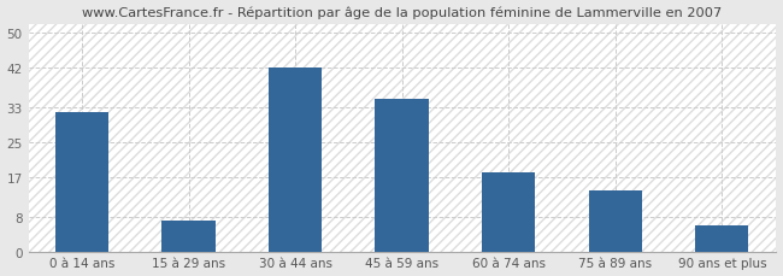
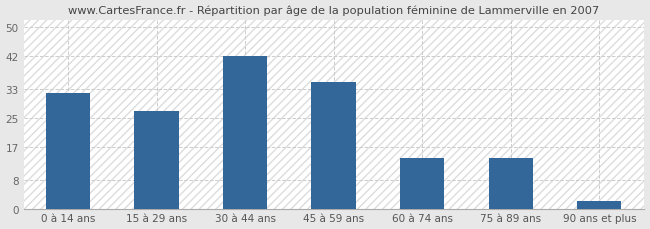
15 à 29 ans: 7 -> 27
60 à 74 ans: 18 -> 14
90 ans et plus: 6 -> 2
